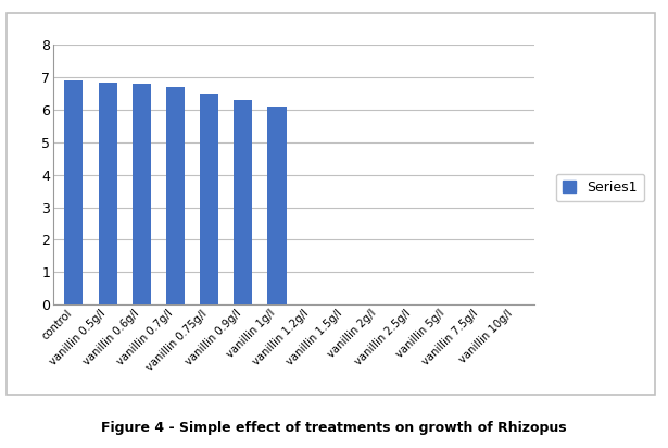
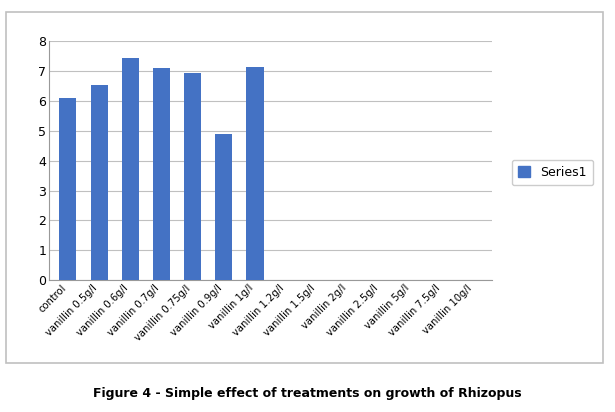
control: 6.90 -> 6.10
vanillin 0.5g/l: 6.85 -> 6.55
vanillin 0.6g/l: 6.80 -> 7.45
vanillin 0.7g/l: 6.70 -> 7.10
vanillin 0.75g/l: 6.50 -> 6.95
vanillin 0.9g/l: 6.30 -> 4.90
vanillin 1g/l: 6.10 -> 7.15
